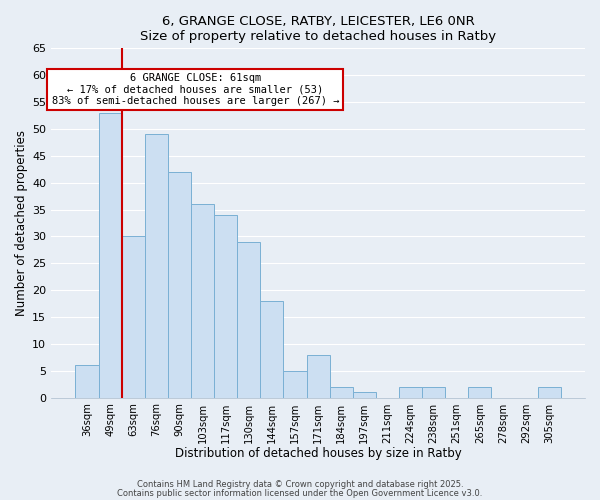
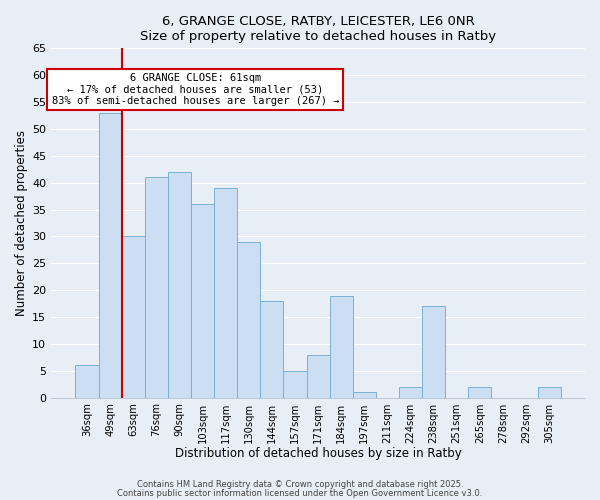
76sqm: 49 -> 41
117sqm: 34 -> 39
184sqm: 2 -> 19
238sqm: 2 -> 17
